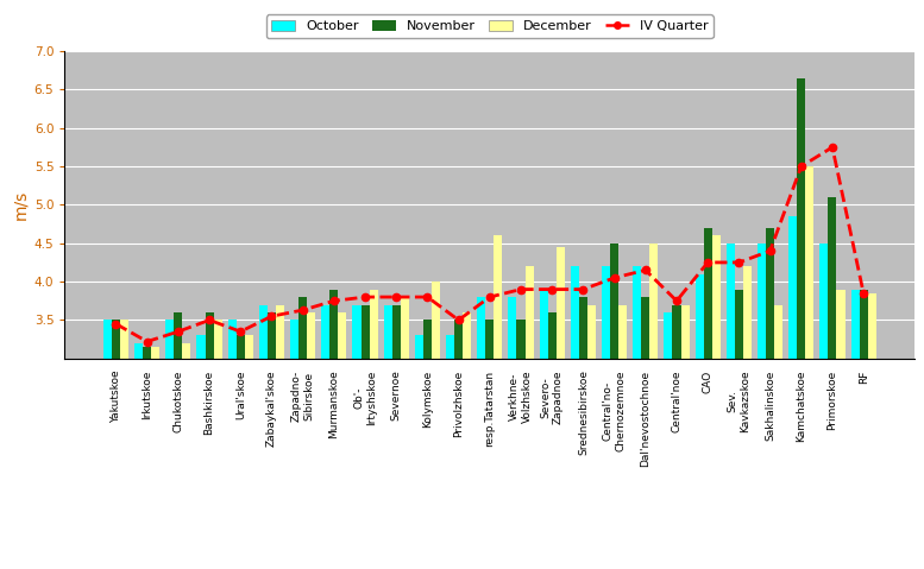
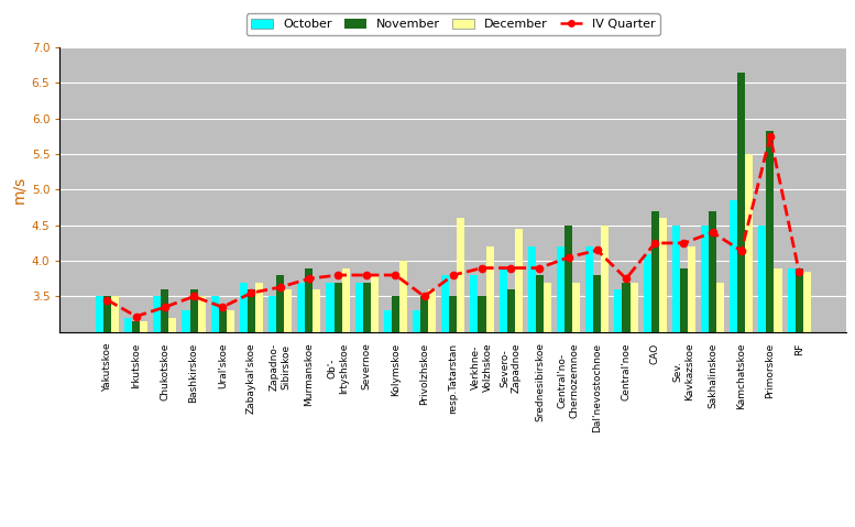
IV Quarter/Kamchatskoe: 5.50 -> 4.14
November/Primorskoe: 5.10 -> 5.82
